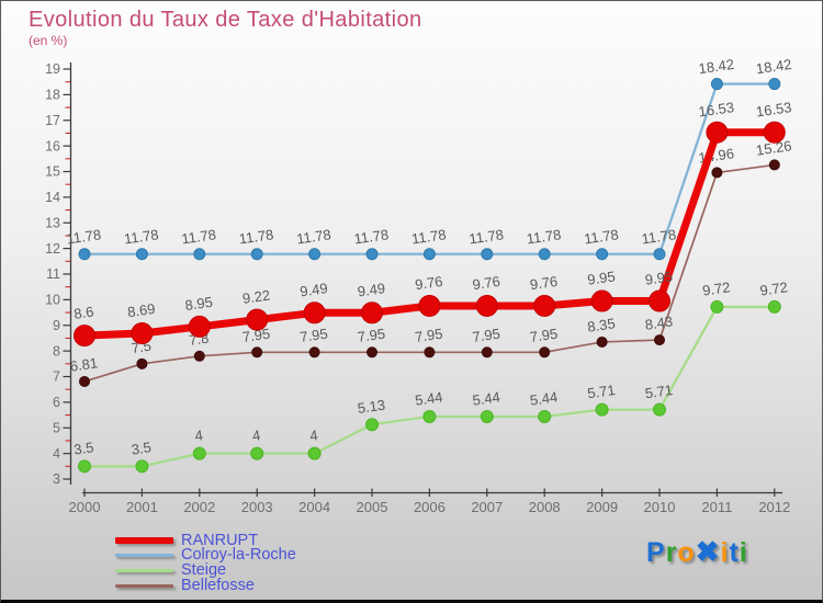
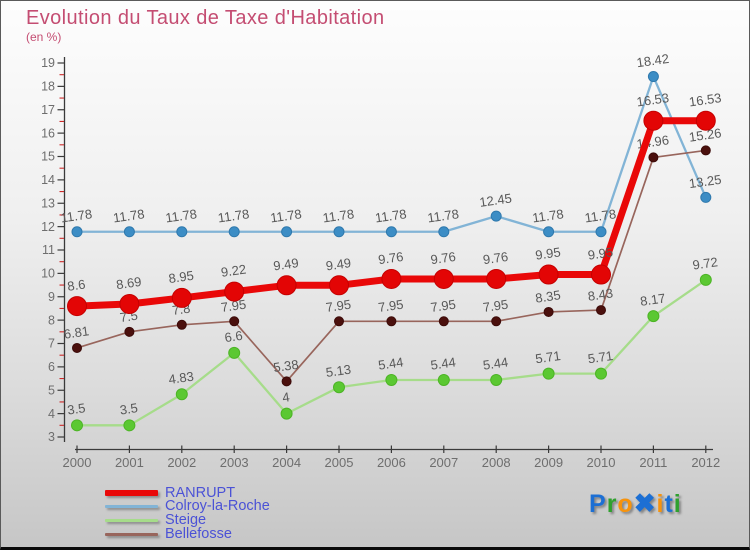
Steige/2002: 4 -> 4.83
Steige/2003: 4 -> 6.6
Bellefosse/2004: 7.95 -> 5.38
Colroy-la-Roche/2008: 11.78 -> 12.45
Steige/2011: 9.72 -> 8.17
Colroy-la-Roche/2012: 18.42 -> 13.25
